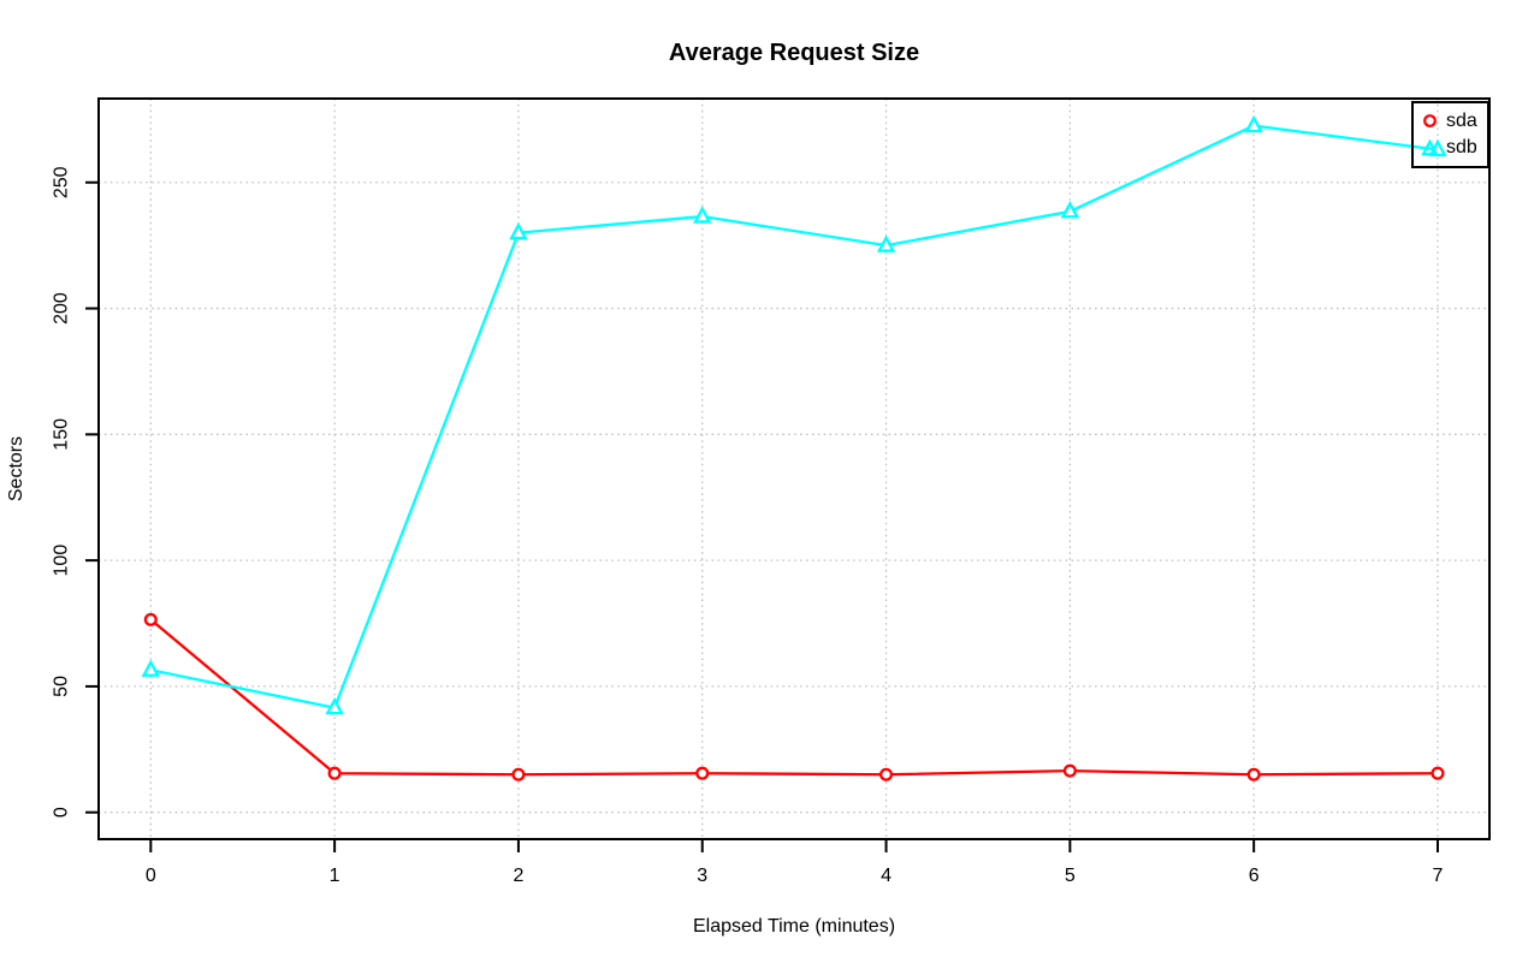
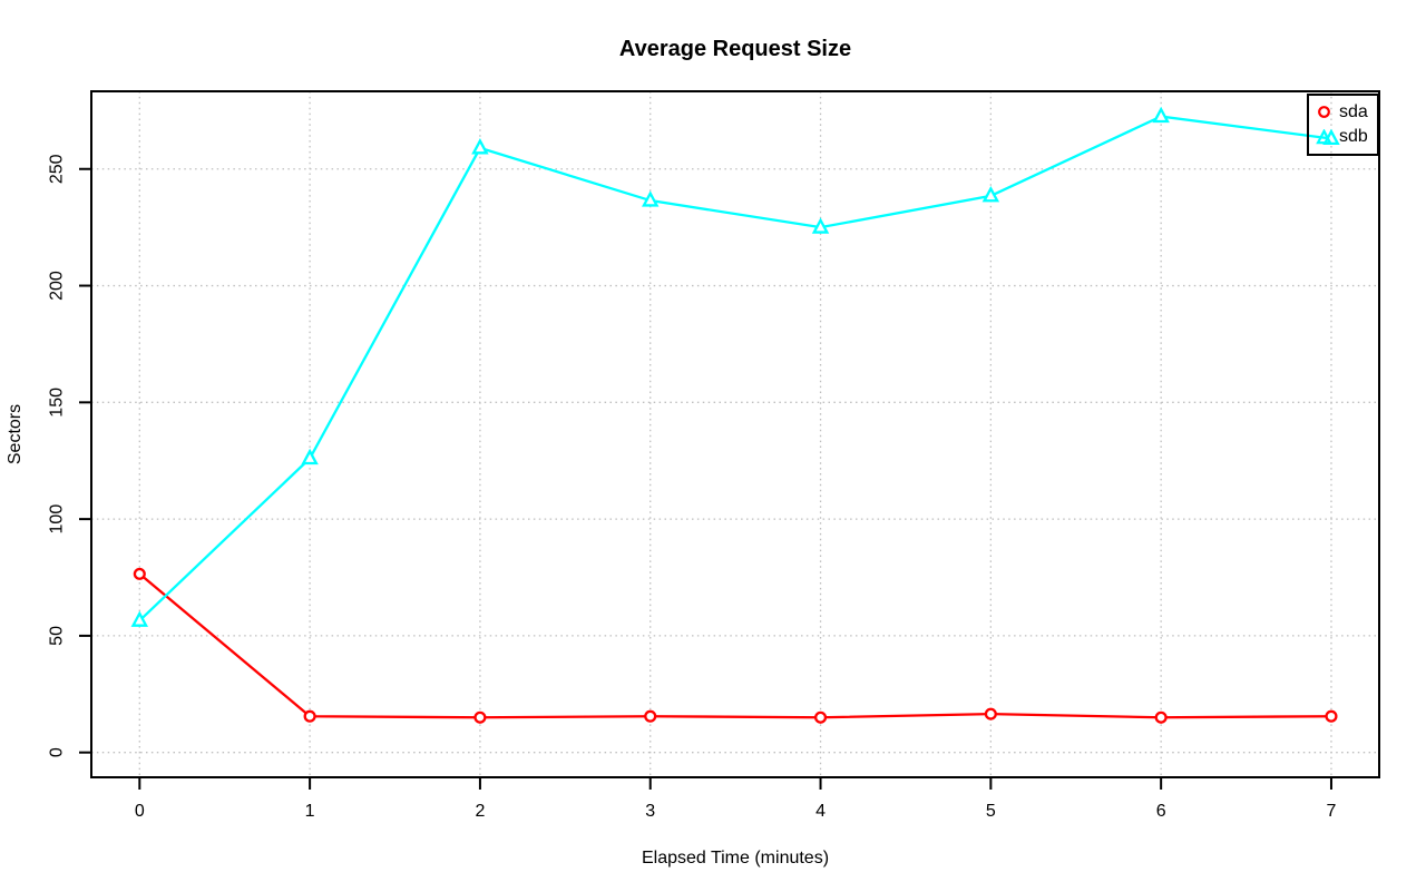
sdb/1: 42 -> 126
sdb/2: 230 -> 259
